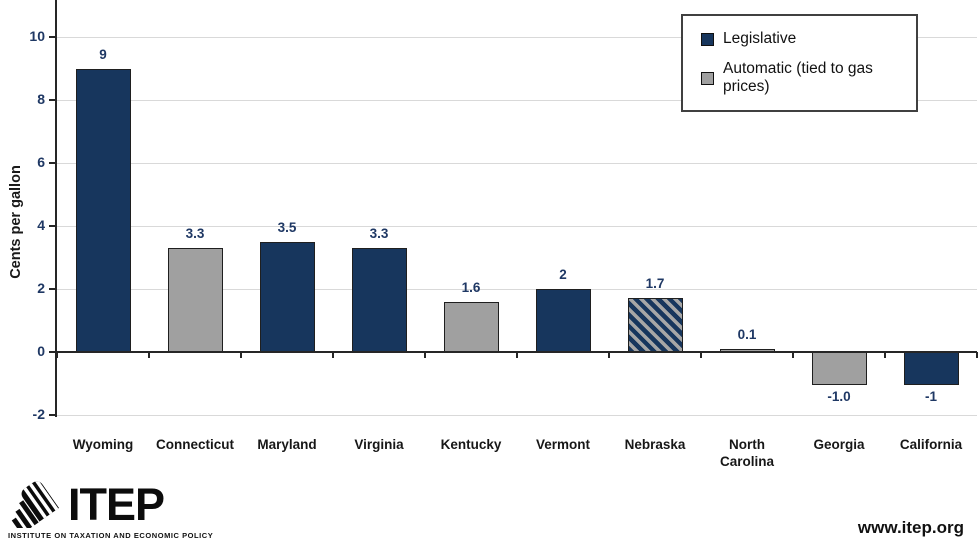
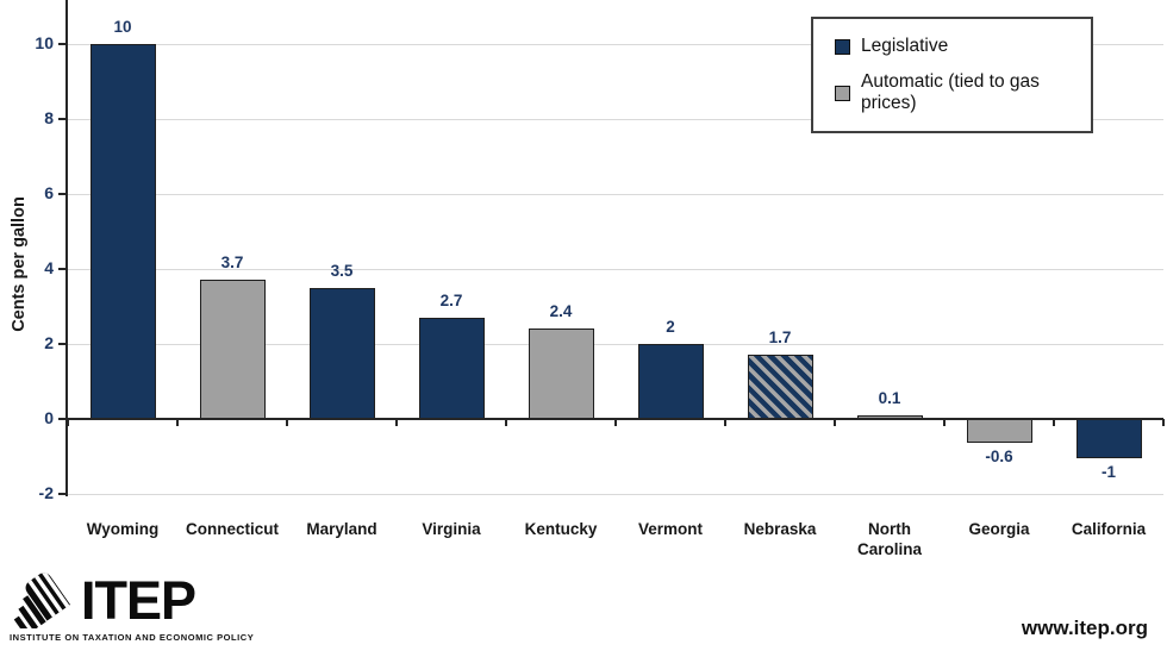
Wyoming: 9 -> 10
Connecticut: 3.3 -> 3.7
Virginia: 3.3 -> 2.7
Kentucky: 1.6 -> 2.4
Georgia: -1.0 -> -0.6
